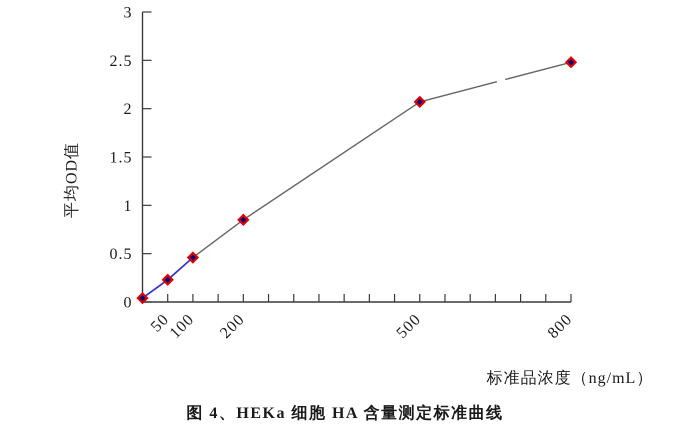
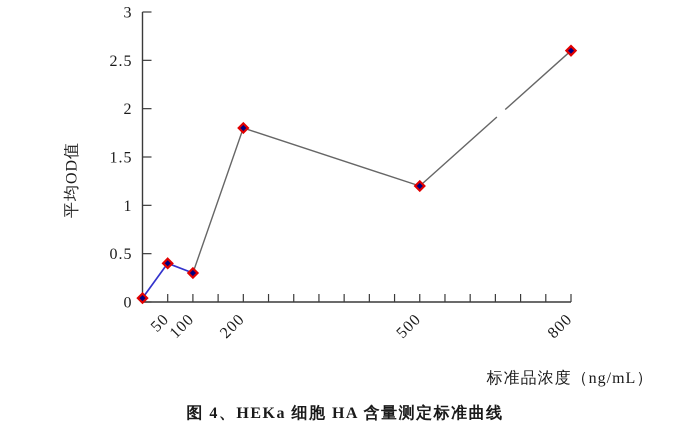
50: 0.2 -> 0.4
100: 0.5 -> 0.3
200: 0.8 -> 1.8
500: 2.1 -> 1.2
800: 2.5 -> 2.6
